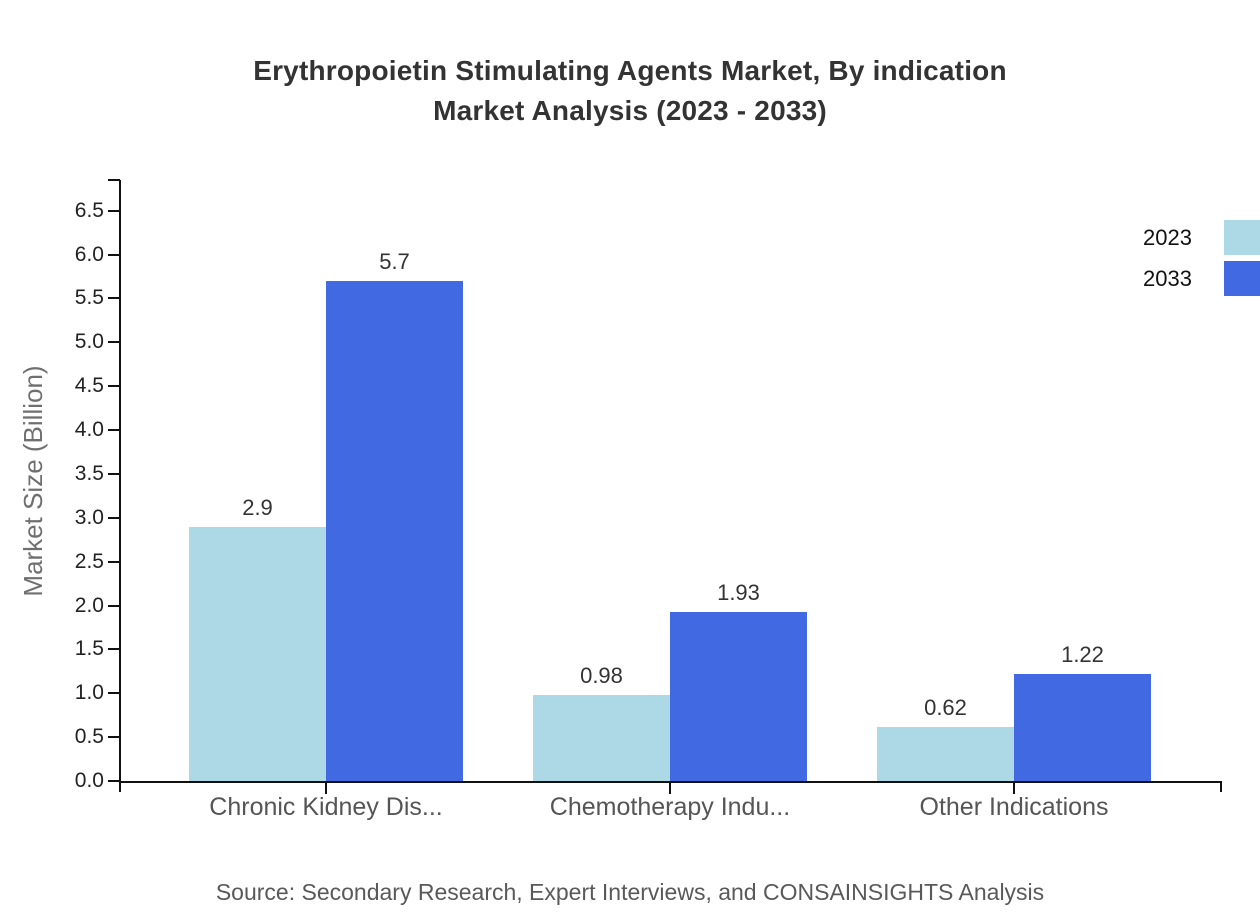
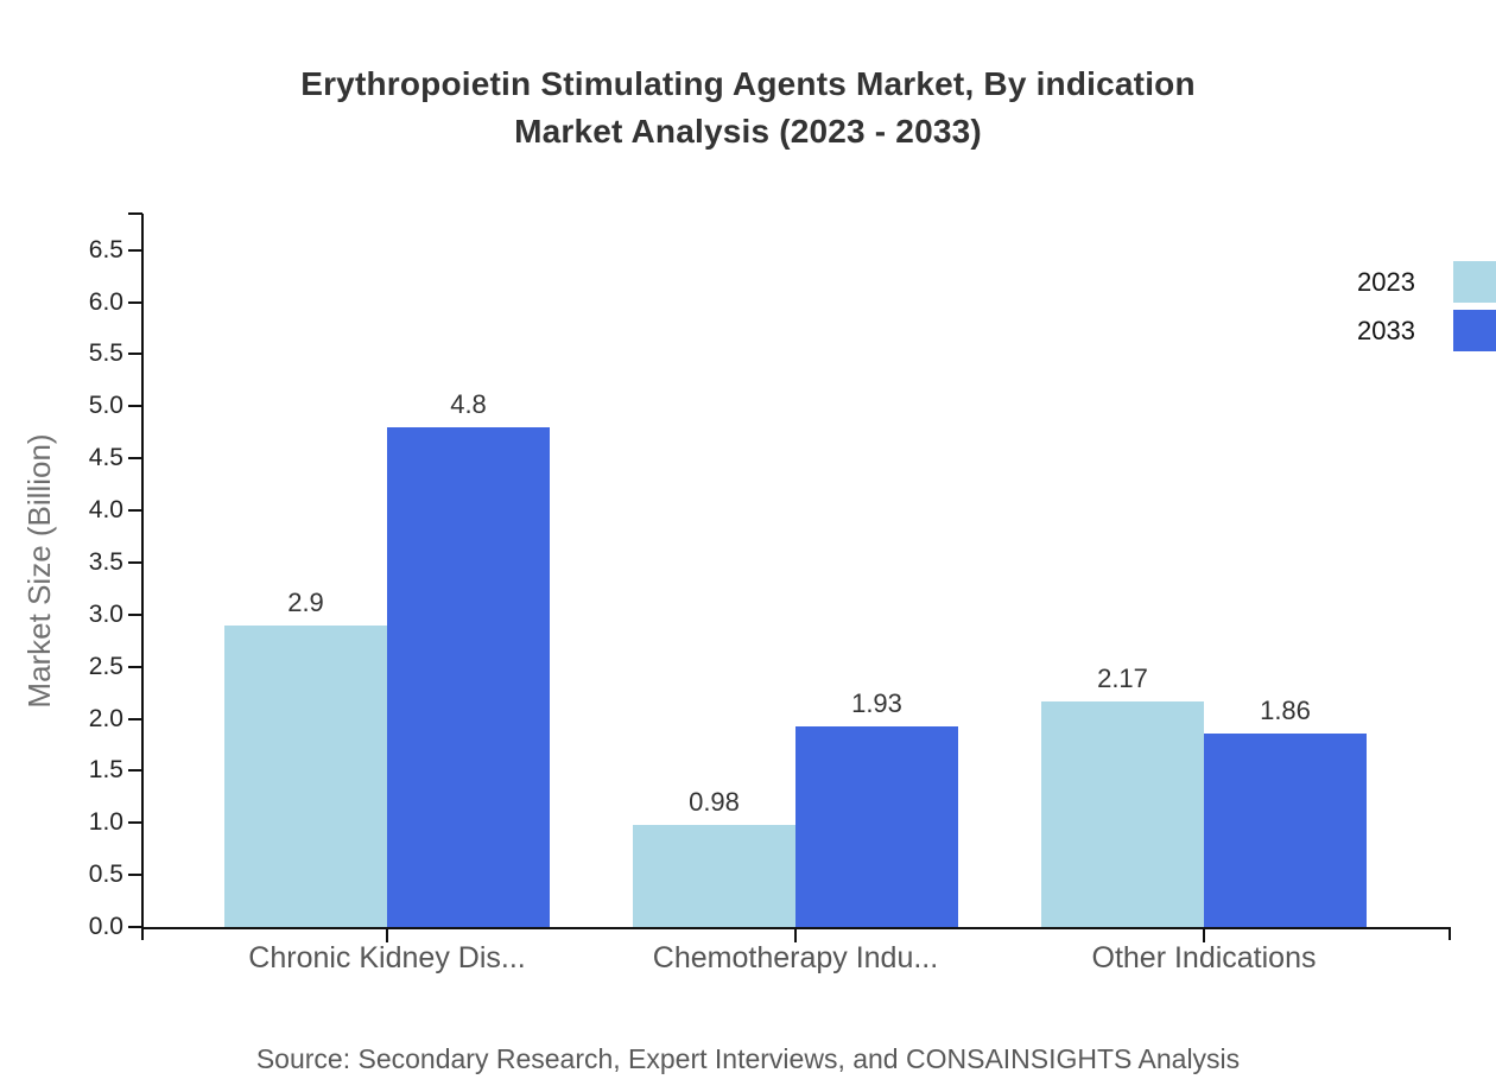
2033/Chronic Kidney Dis...: 5.7 -> 4.8
2023/Other Indications: 0.62 -> 2.17
2033/Other Indications: 1.22 -> 1.86
